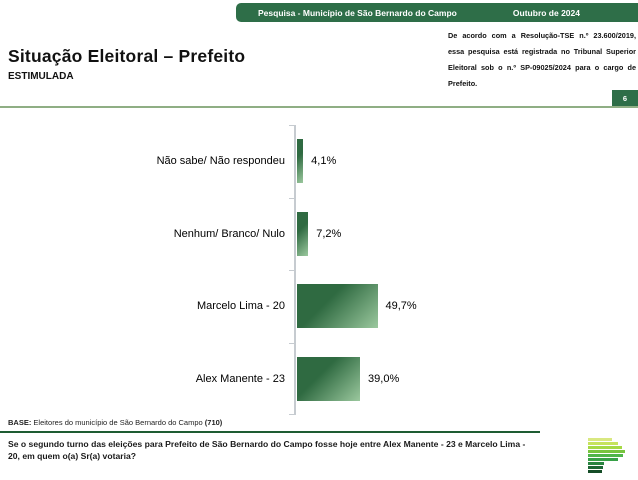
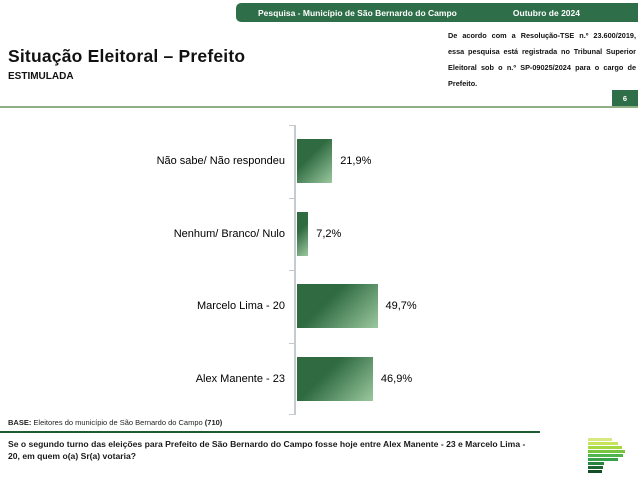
Não sabe/ Não respondeu: 4,1% -> 21,9%
Alex Manente - 23: 39,0% -> 46,9%
